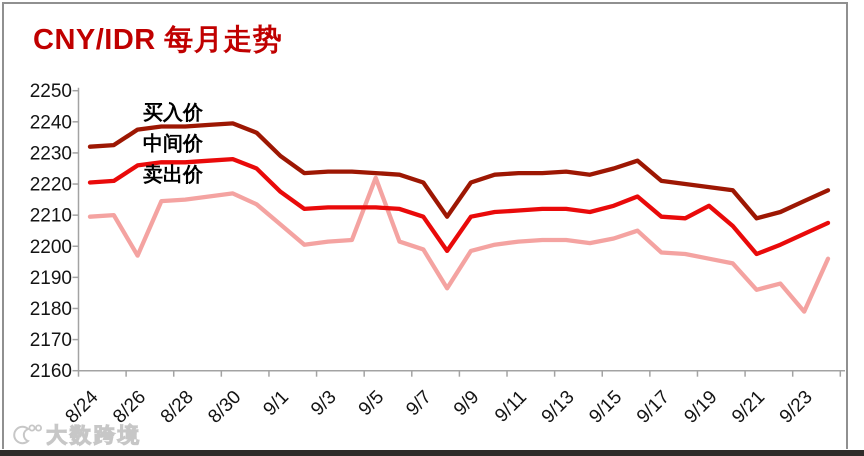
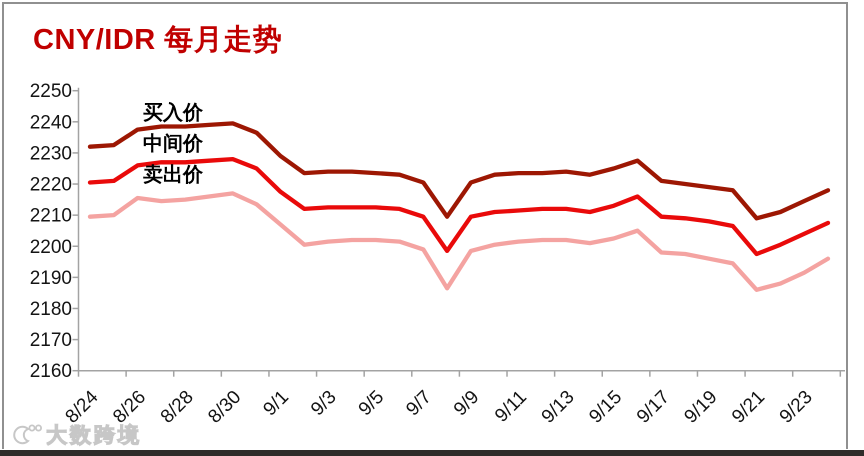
卖出价/8/26: 2197 -> 2216
卖出价/9/5: 2222 -> 2202
中间价/9/19: 2213 -> 2208
卖出价/9/23: 2179 -> 2192
